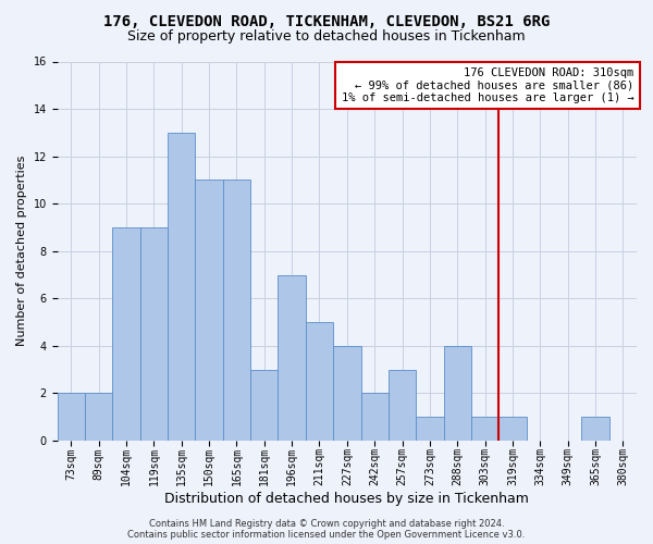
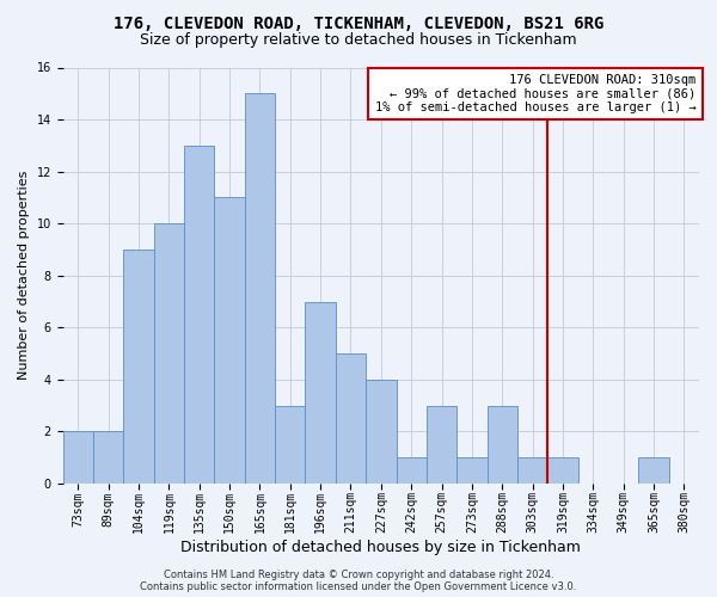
119sqm: 9 -> 10
165sqm: 11 -> 15
242sqm: 2 -> 1
288sqm: 4 -> 3
